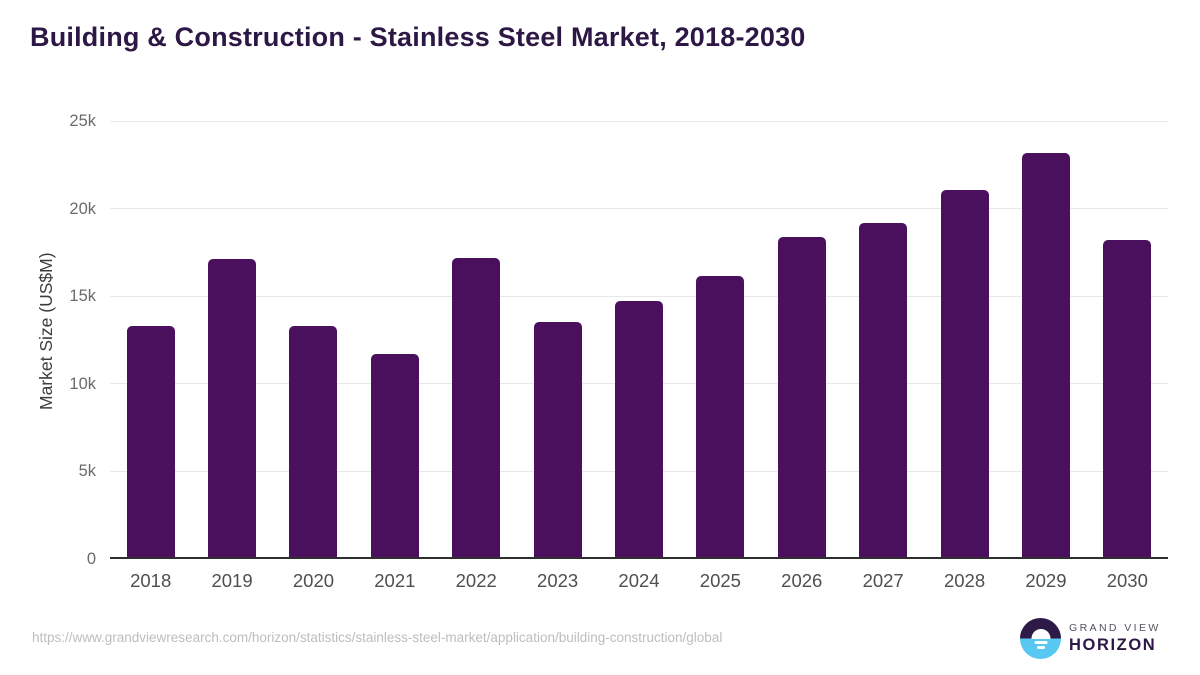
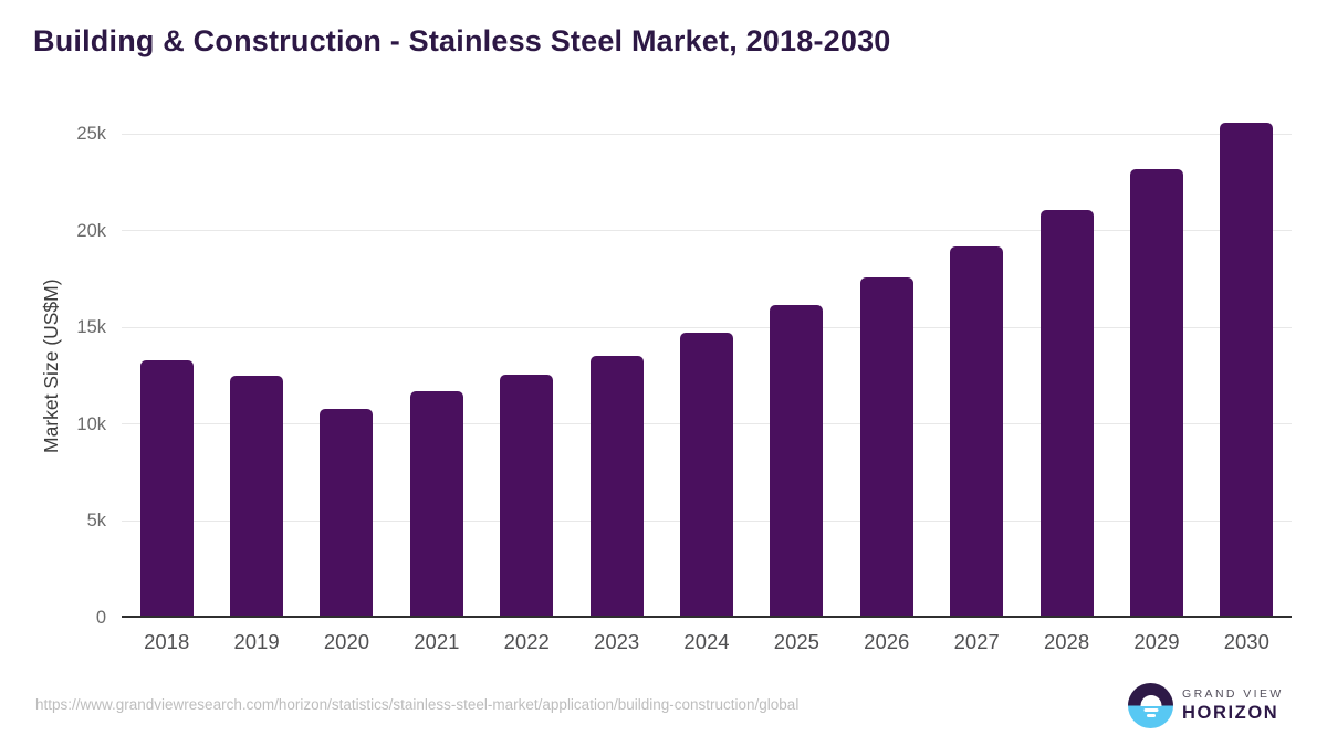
2019: 17.1k -> 12.5k
2020: 13.3k -> 10.8k
2022: 17.2k -> 12.6k
2026: 18.4k -> 17.6k
2030: 18.2k -> 25.6k
